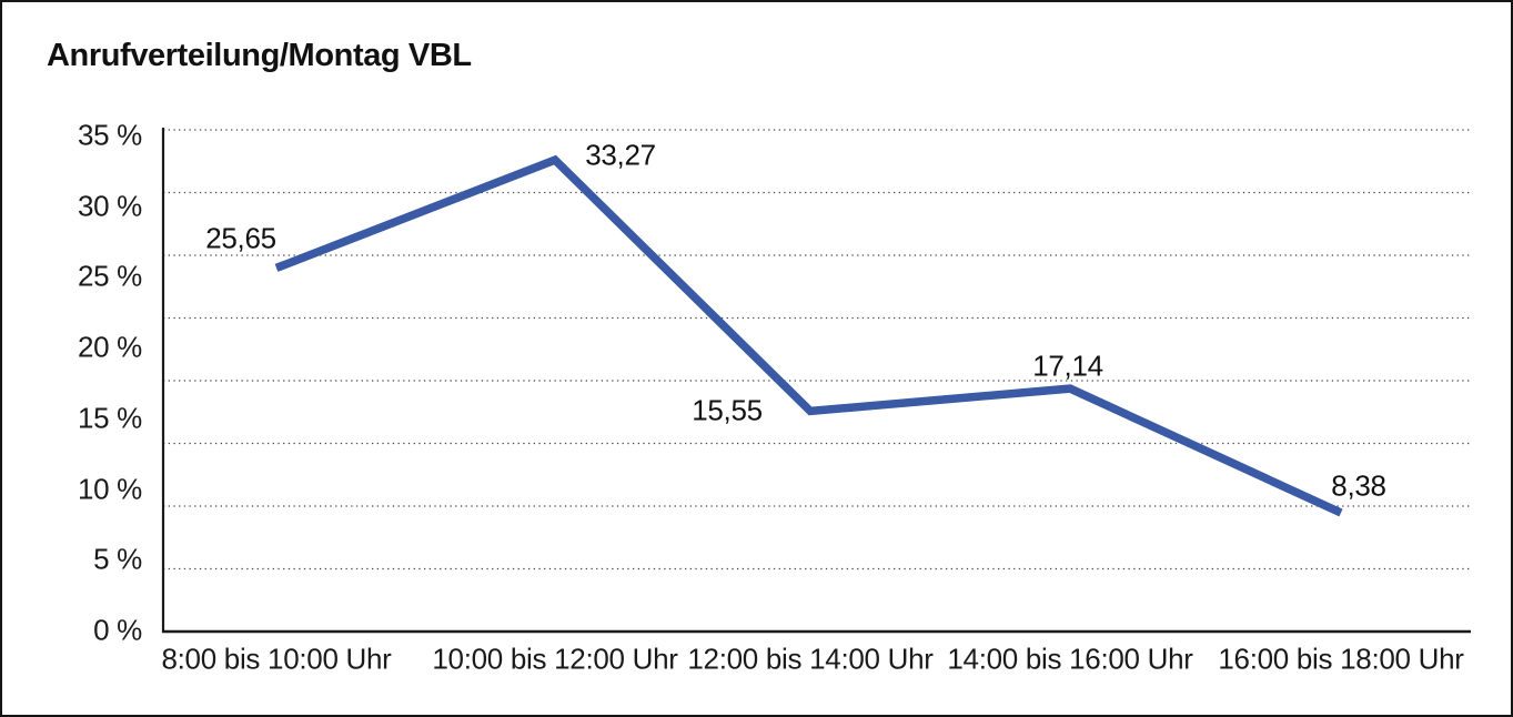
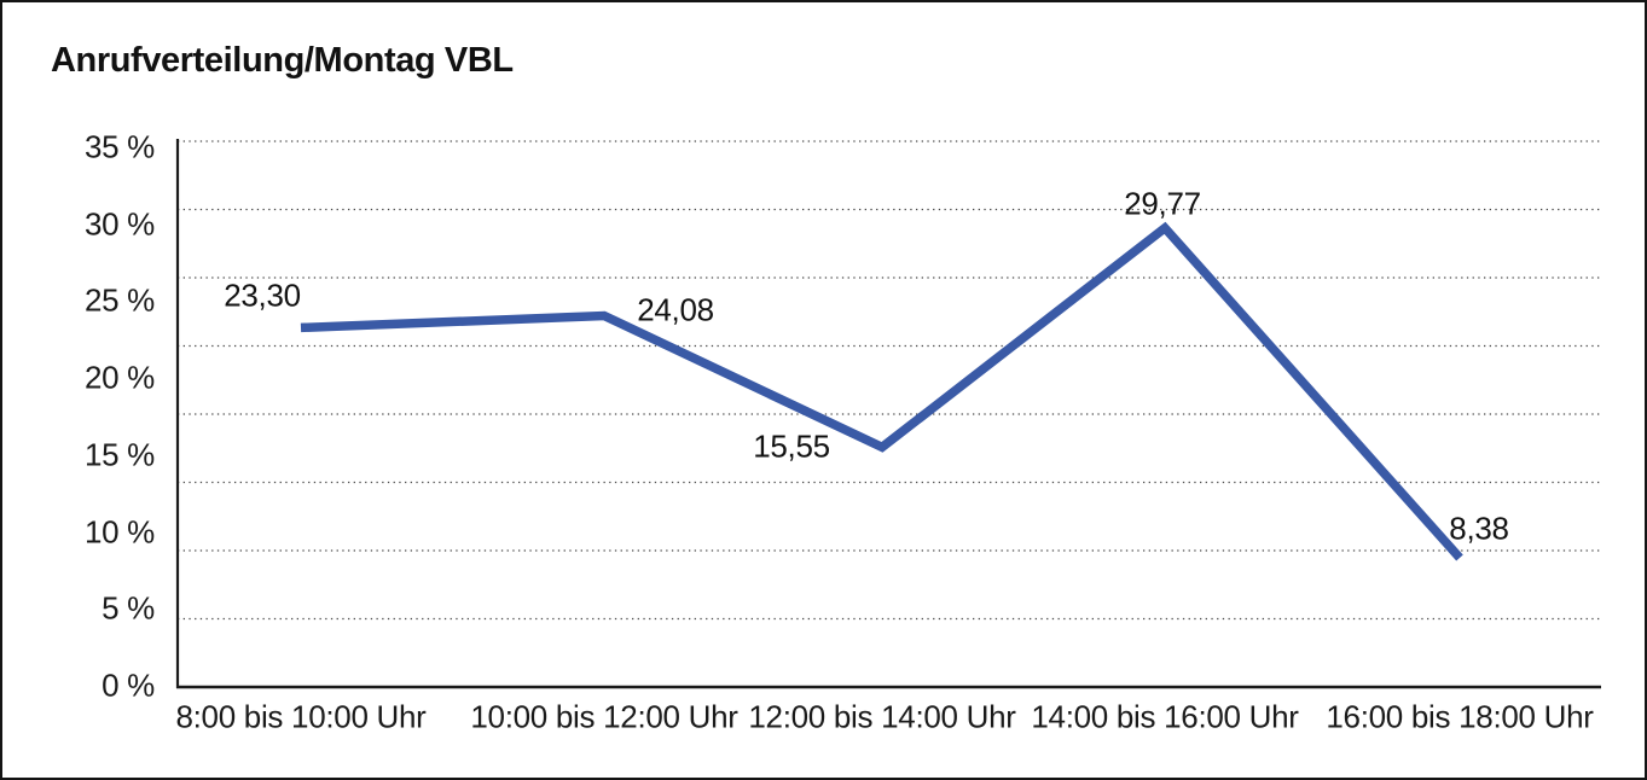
8:00 bis 10:00 Uhr: 25,65 -> 23,30
10:00 bis 12:00 Uhr: 33,27 -> 24,08
14:00 bis 16:00 Uhr: 17,14 -> 29,77
